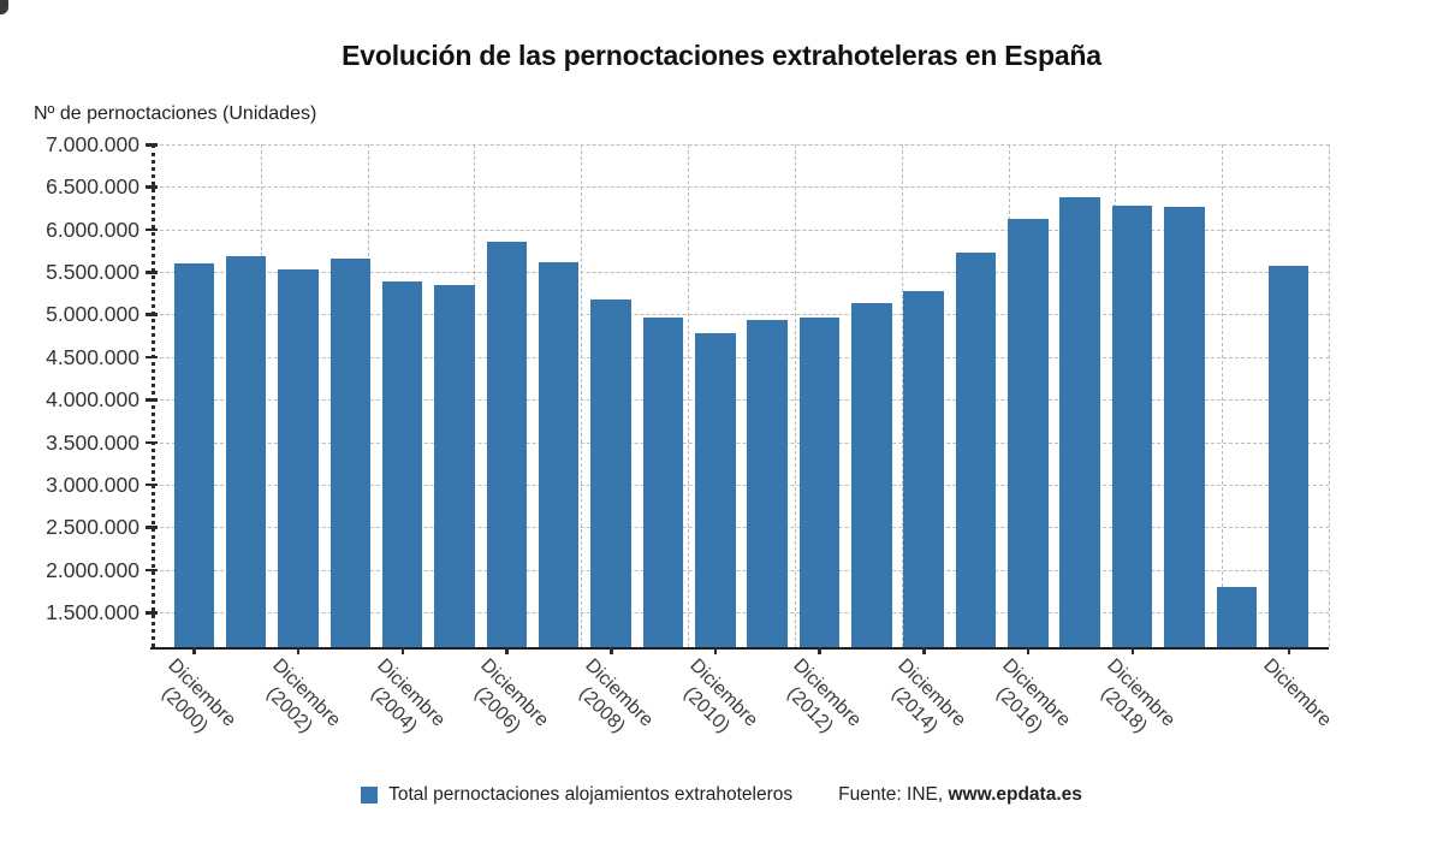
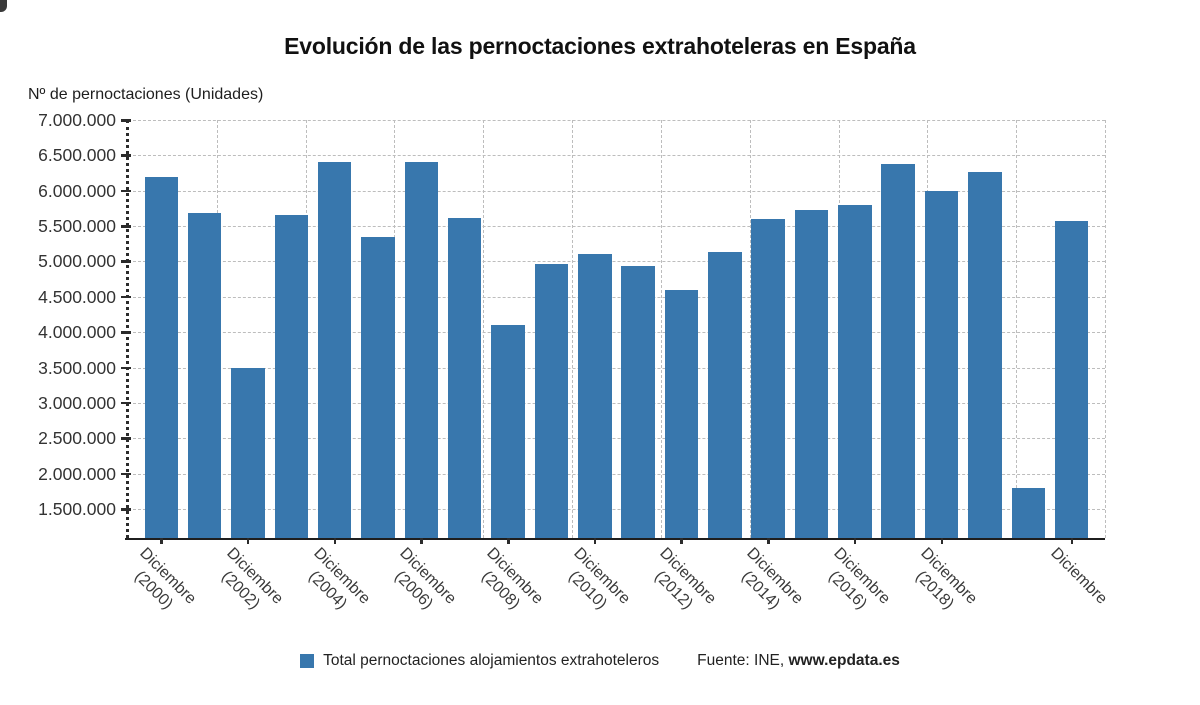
Diciembre (2000): 5600000 -> 6200000
Diciembre (2002): 5500000 -> 3500000
Diciembre (2004): 5400000 -> 6400000
Diciembre (2006): 5900000 -> 6400000
Diciembre (2008): 5200000 -> 4100000
Diciembre (2010): 4800000 -> 5100000
Diciembre (2012): 5000000 -> 4600000
Diciembre (2014): 5300000 -> 5600000
Diciembre (2016): 6100000 -> 5800000
Diciembre (2018): 6300000 -> 6000000
